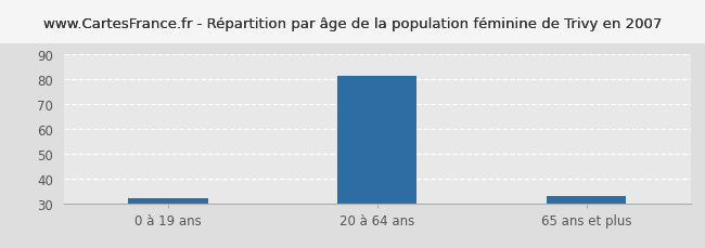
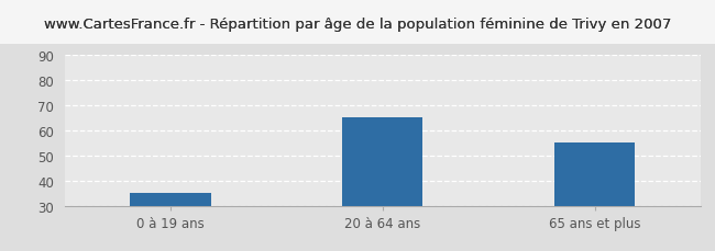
0 à 19 ans: 32 -> 35
20 à 64 ans: 81 -> 65
65 ans et plus: 33 -> 55
